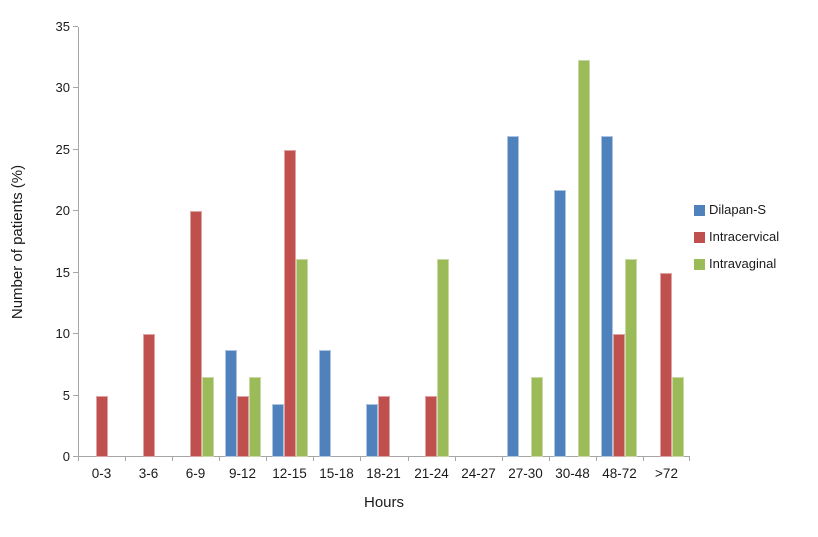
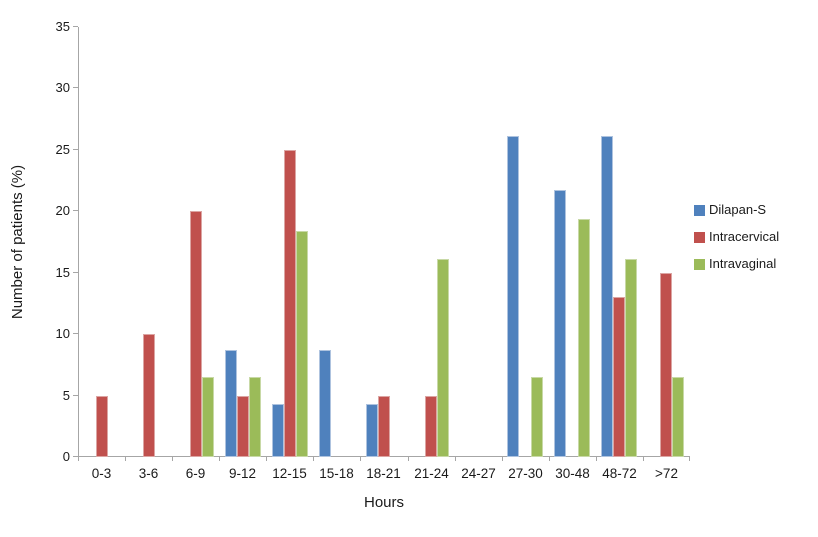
Intravaginal/12-15: 16.1 -> 18.4
Intravaginal/30-48: 32.3 -> 19.4
Intracervical/48-72: 10 -> 13
